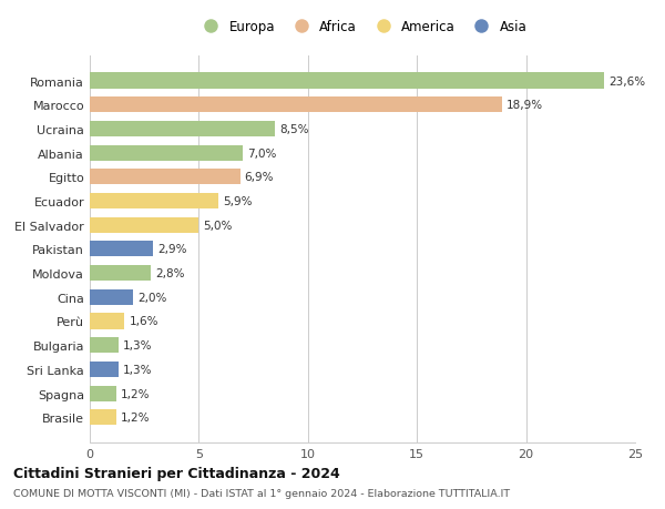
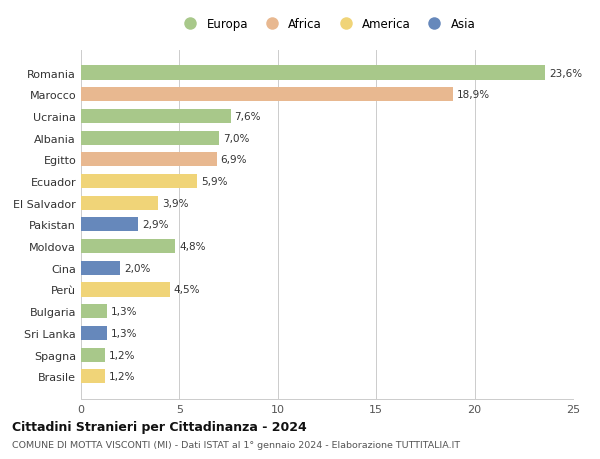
Ucraina: 8,5% -> 7,6%
El Salvador: 5,0% -> 3,9%
Moldova: 2,8% -> 4,8%
Perù: 1,6% -> 4,5%
